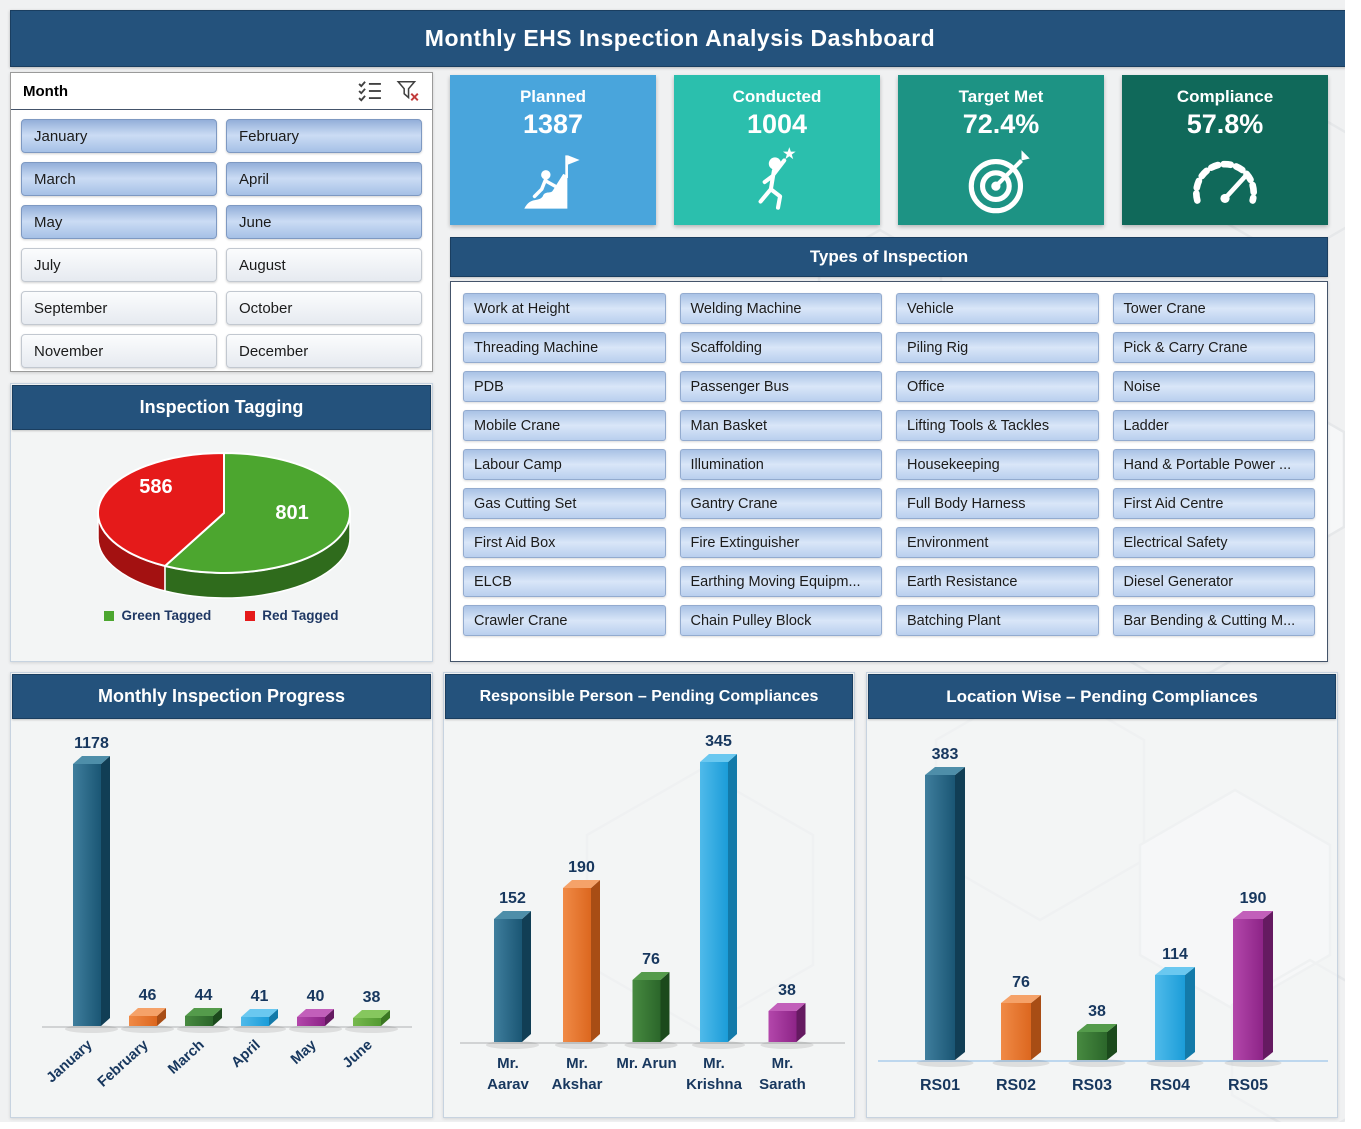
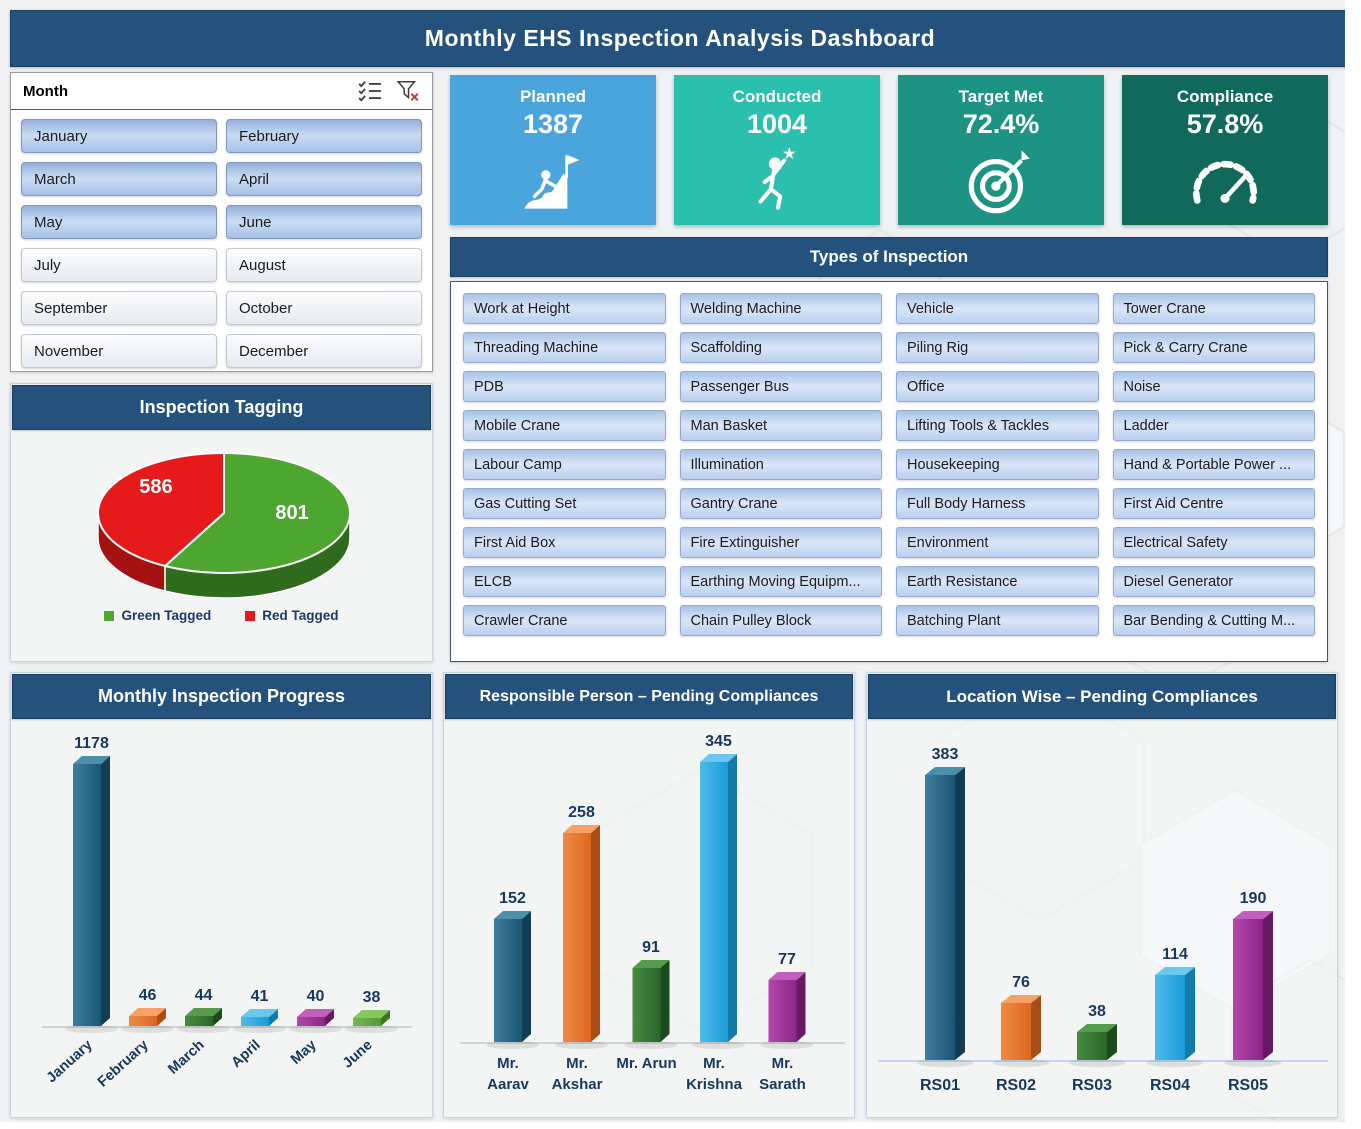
Responsible Person – Pending Compliances/Mr. Akshar: 190 -> 258
Responsible Person – Pending Compliances/Mr. Arun: 76 -> 91
Responsible Person – Pending Compliances/Mr. Sarath: 38 -> 77
